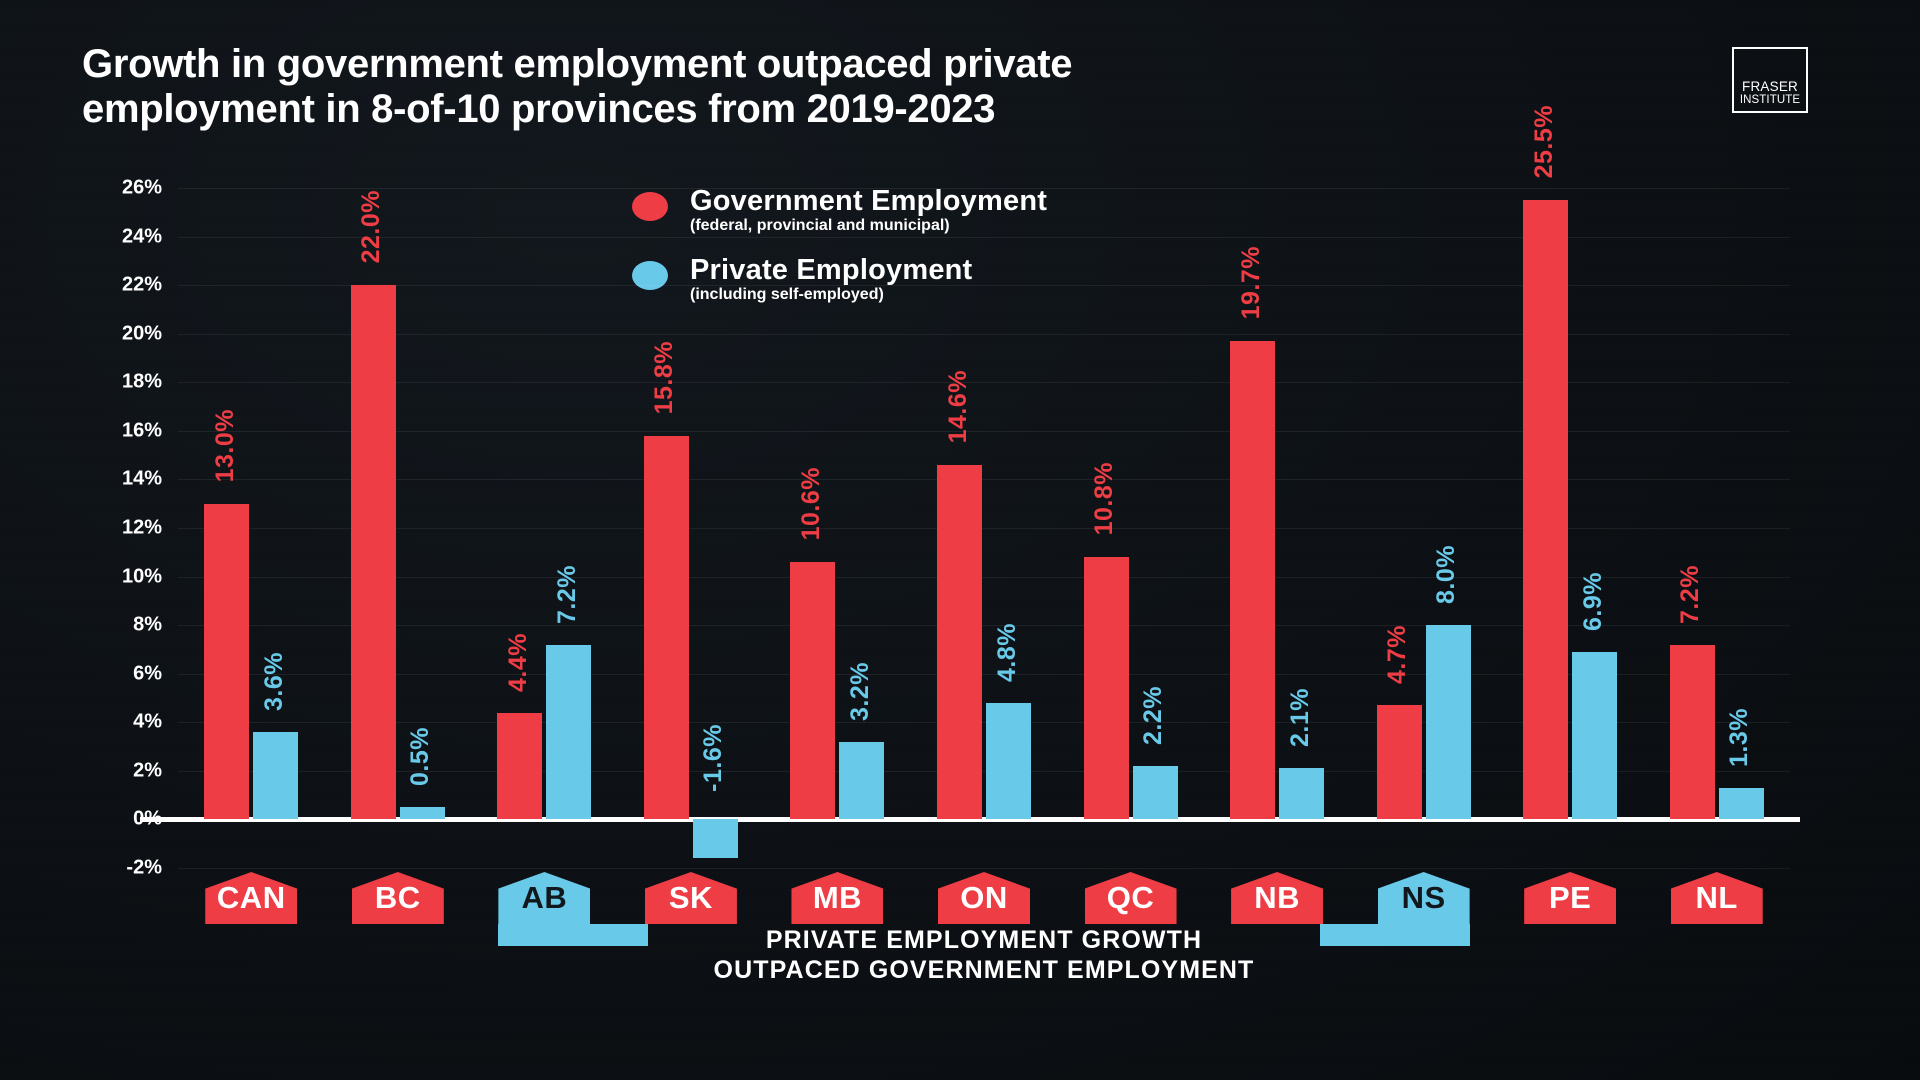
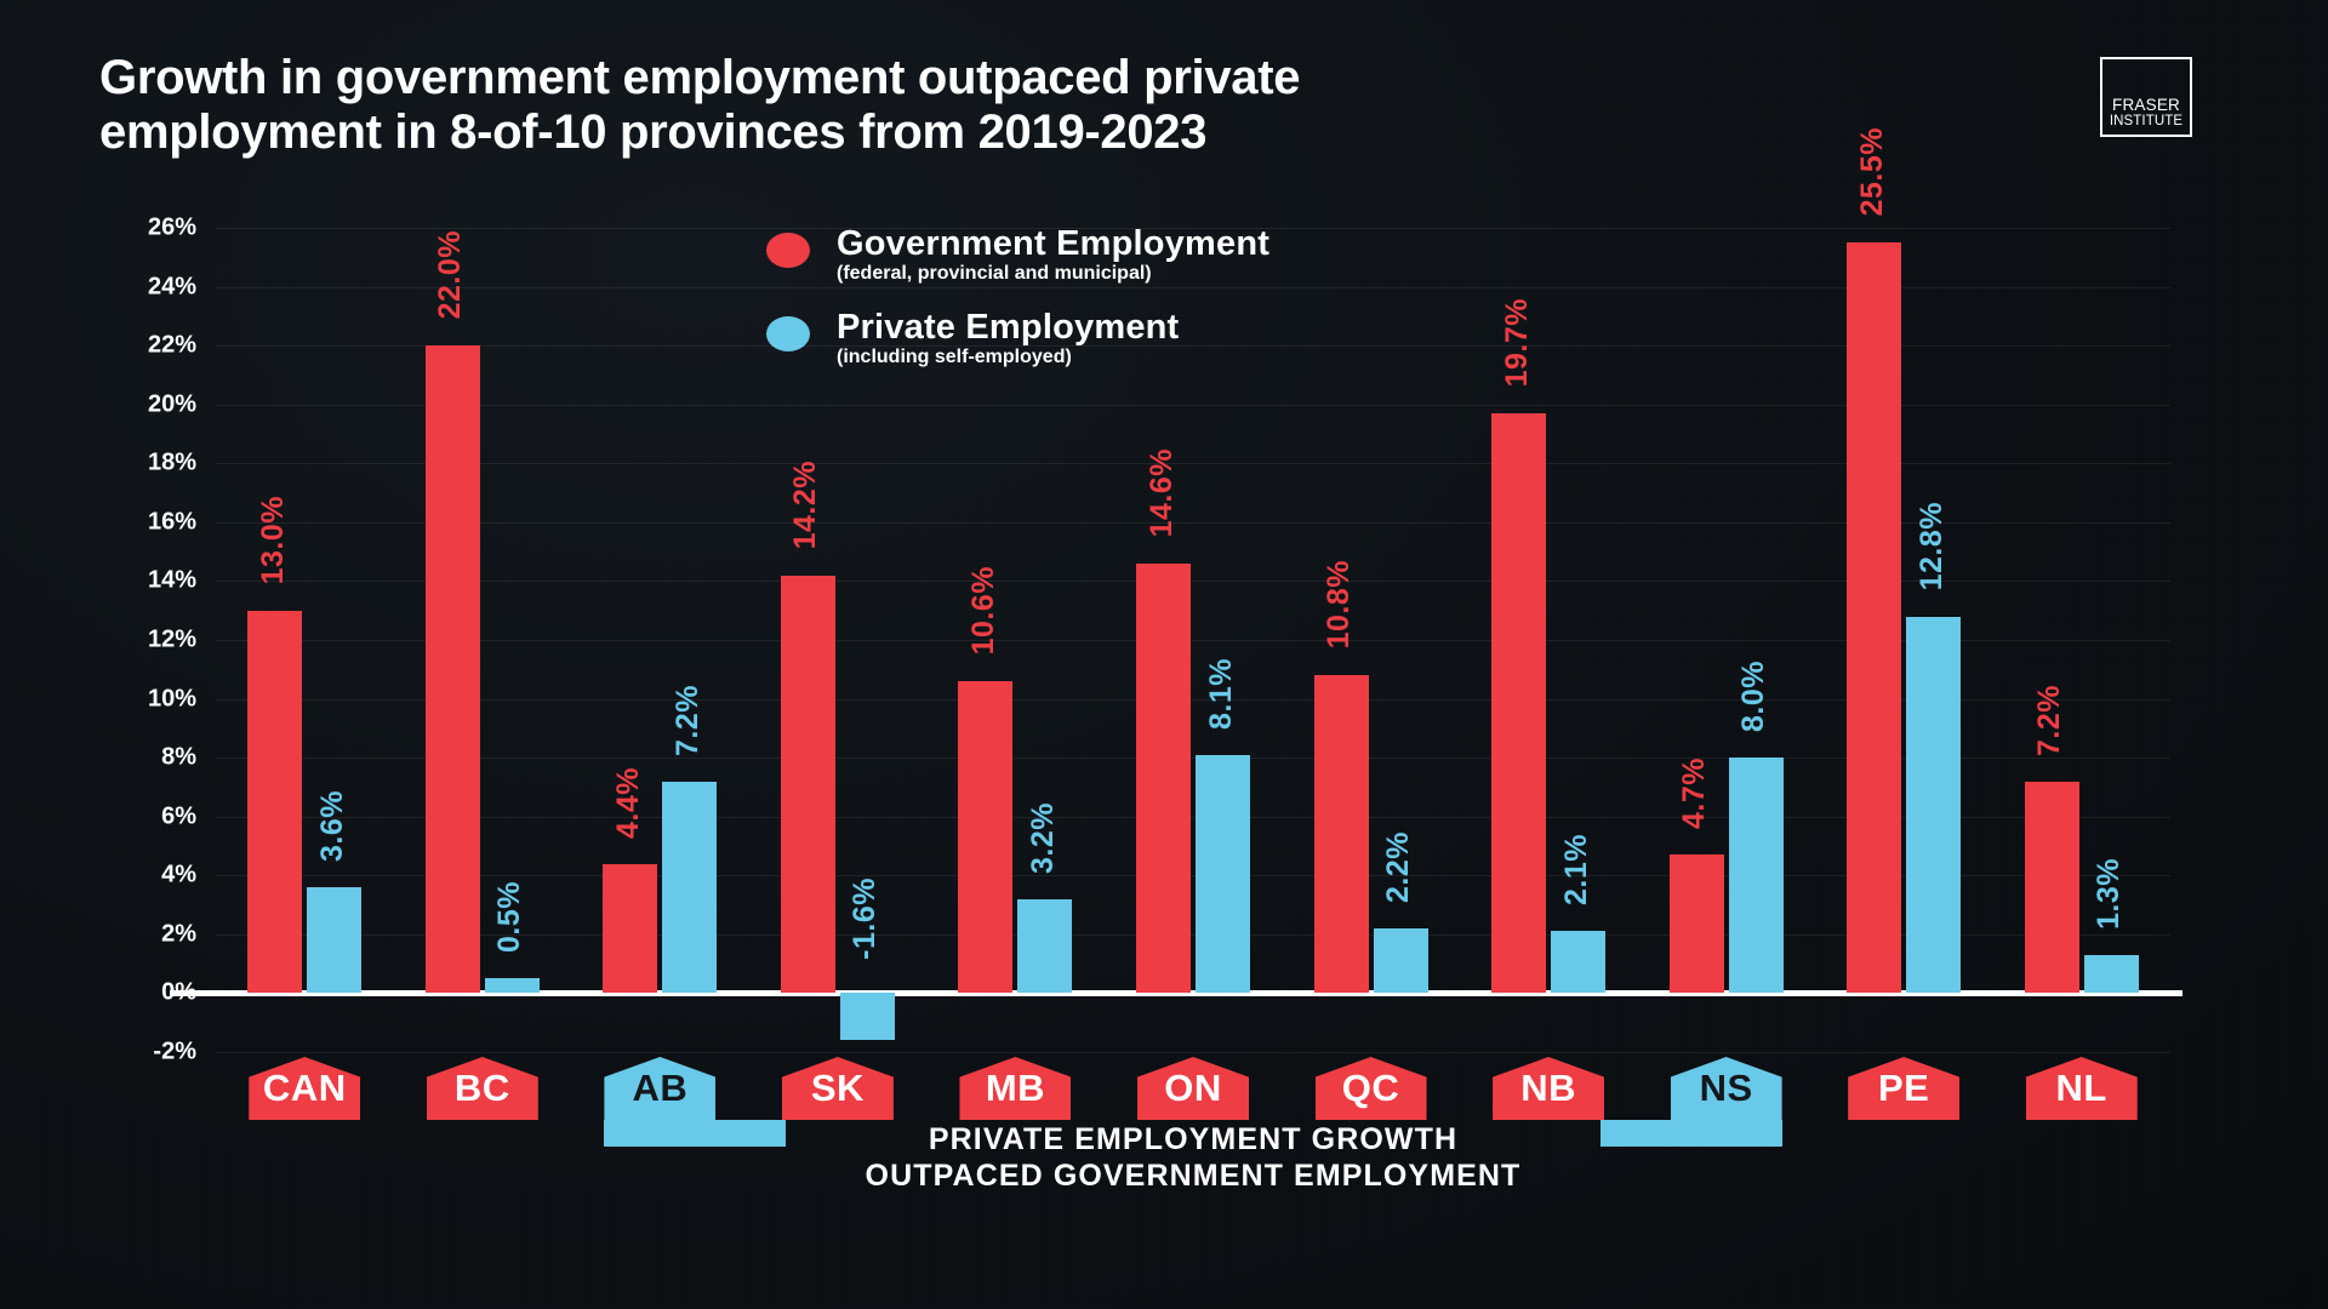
Government Employment/SK: 15.8% -> 14.2%
Private Employment/ON: 4.8% -> 8.1%
Private Employment/PE: 6.9% -> 12.8%
